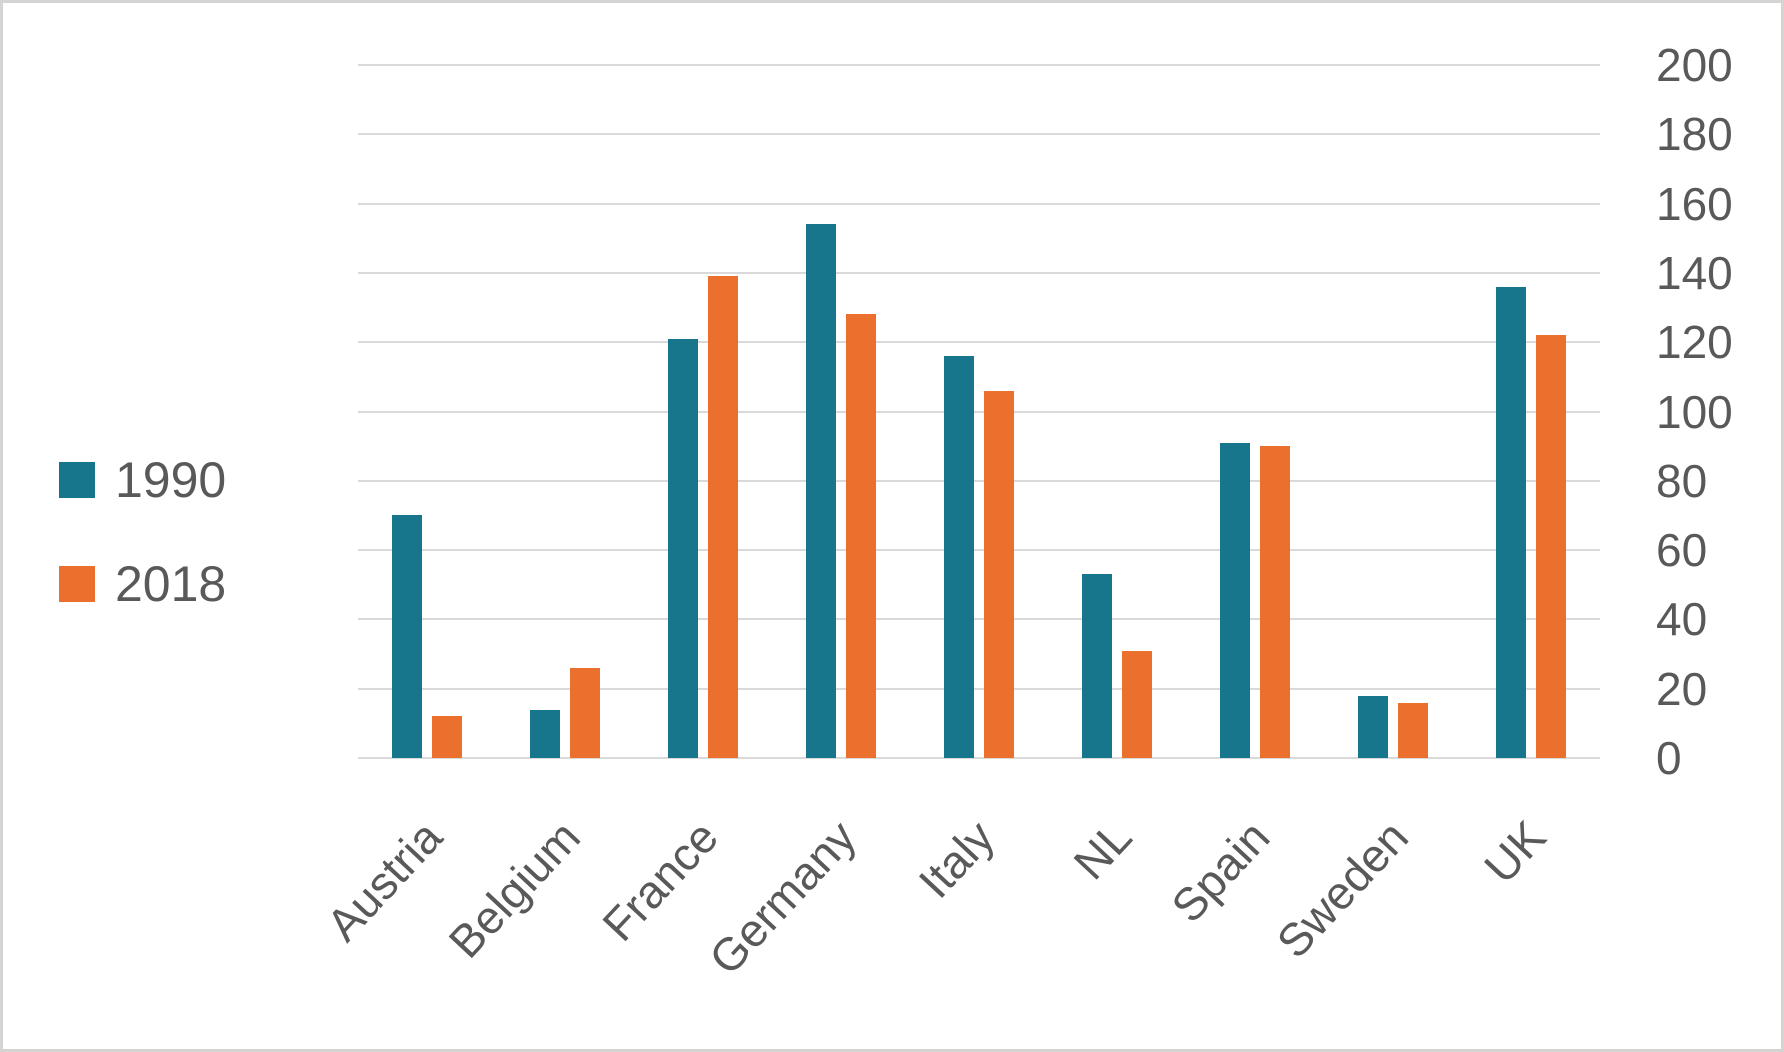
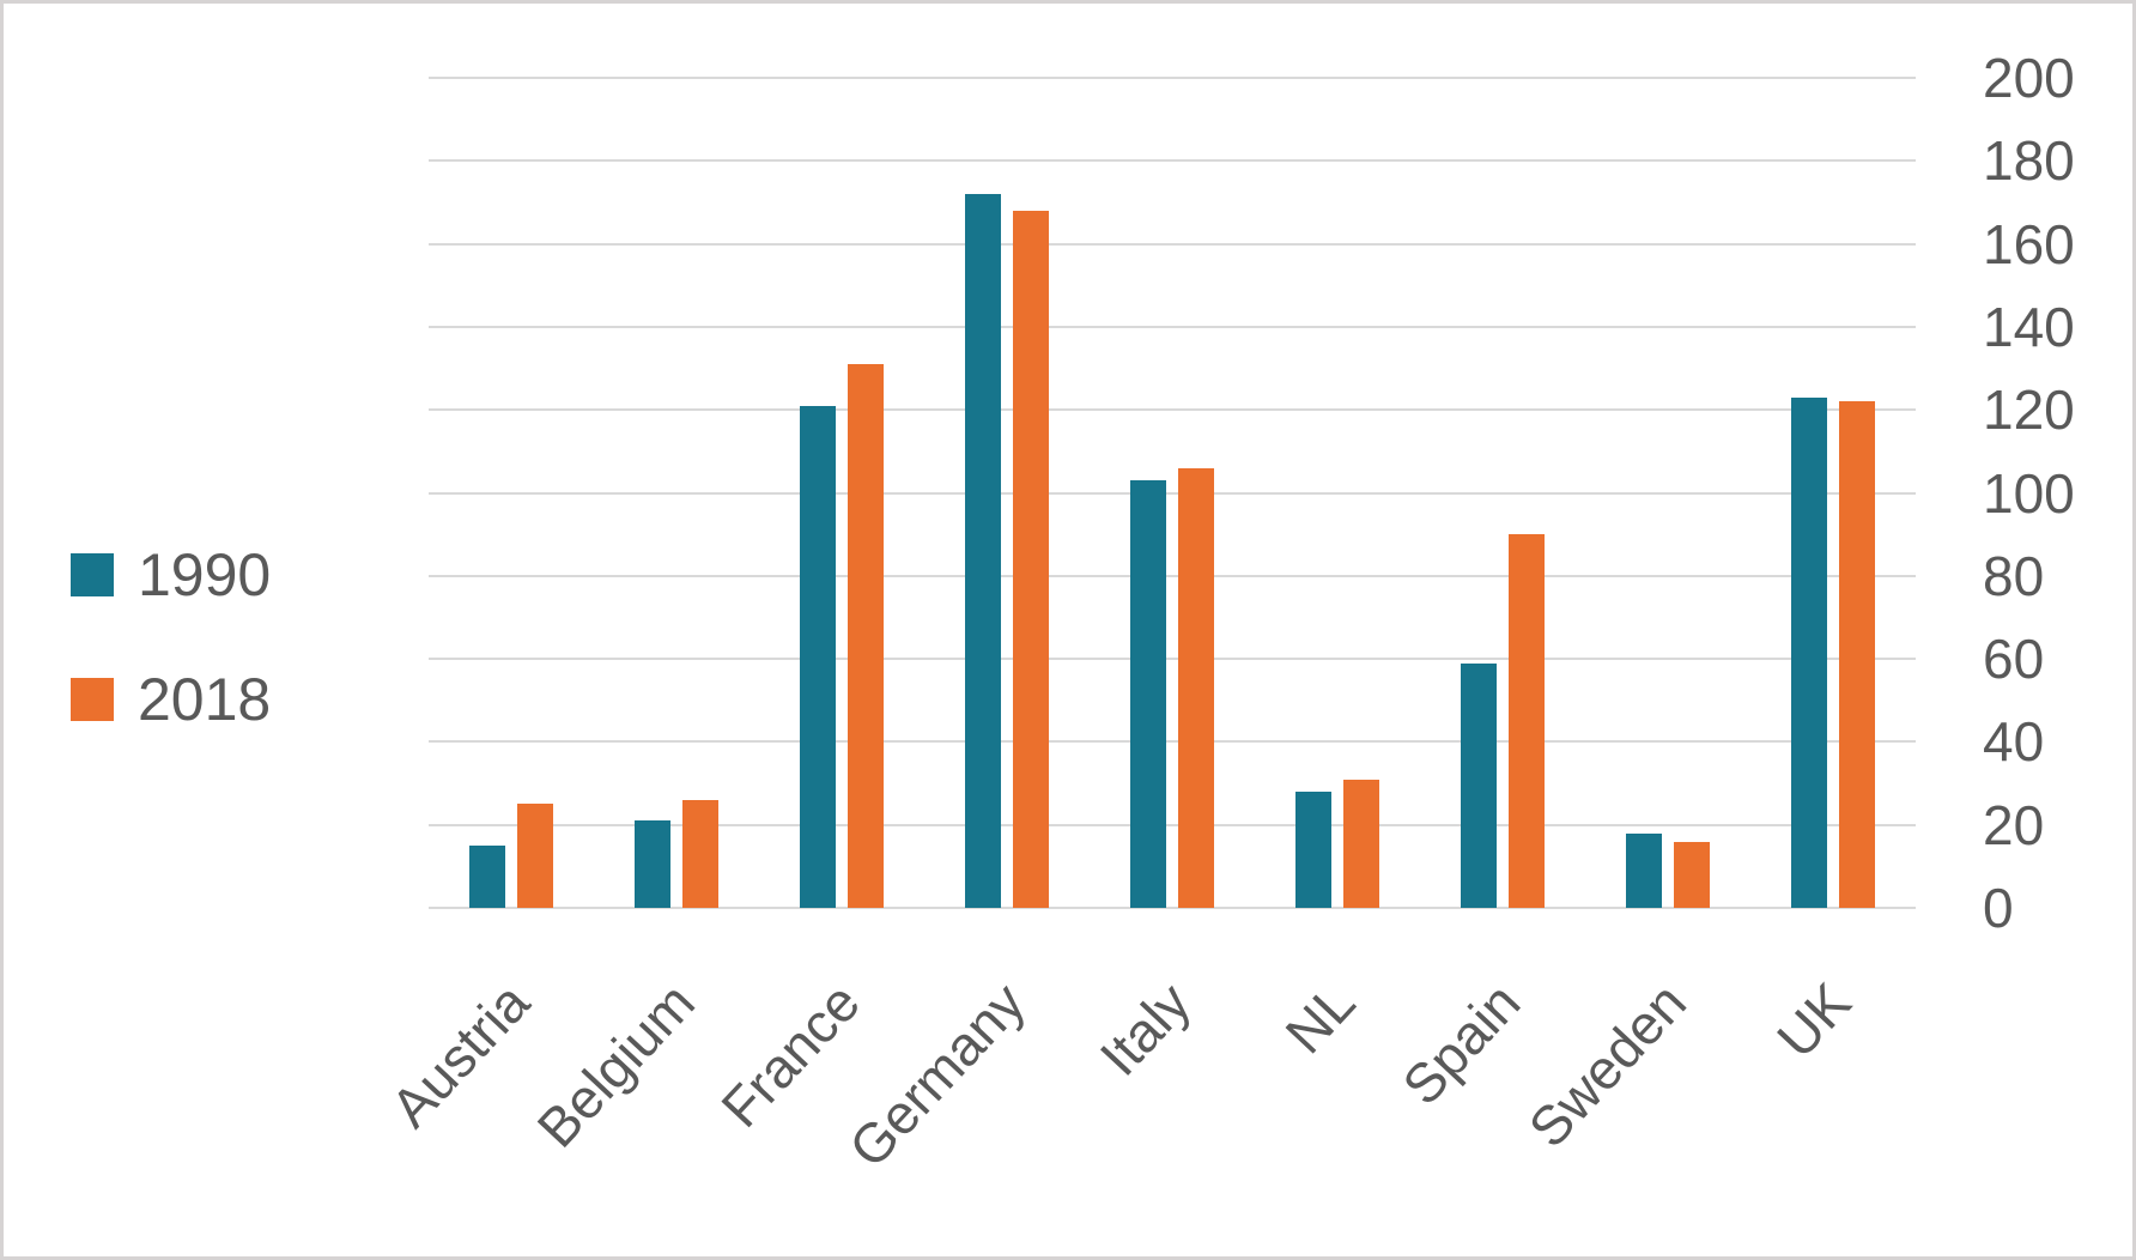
1990/Austria: 70 -> 15
2018/Austria: 12 -> 25
1990/Belgium: 14 -> 21
2018/France: 139 -> 131
1990/Germany: 154 -> 172
2018/Germany: 128 -> 168
1990/Italy: 116 -> 103
1990/NL: 53 -> 28
1990/Spain: 91 -> 59
1990/UK: 136 -> 123
